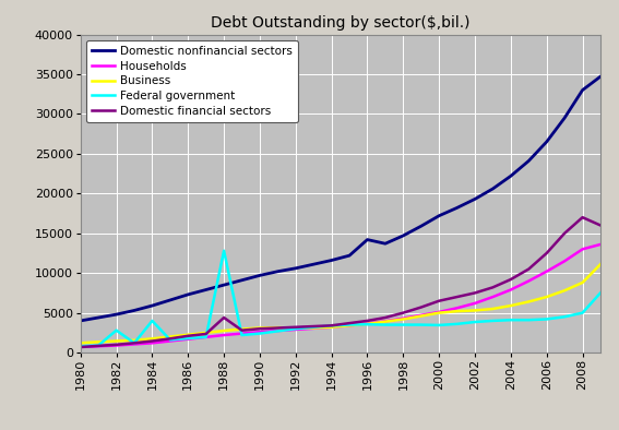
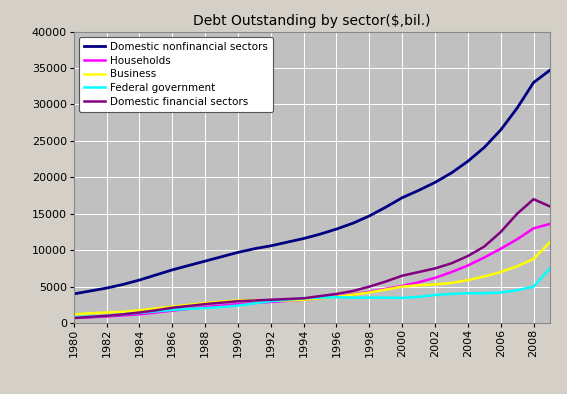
Federal government/1982: 2800 -> 1000
Federal government/1984: 4000 -> 1400
Federal government/1988: 12800 -> 2000
Domestic financial sectors/1988: 4400 -> 2600
Domestic nonfinancial sectors/1996: 14200 -> 12900
